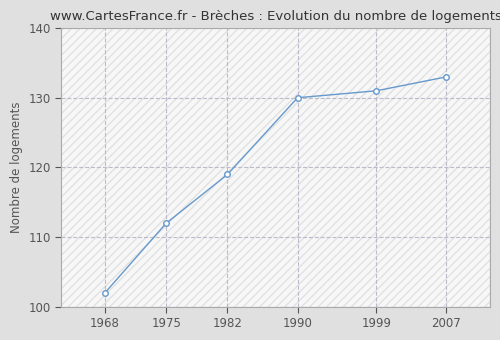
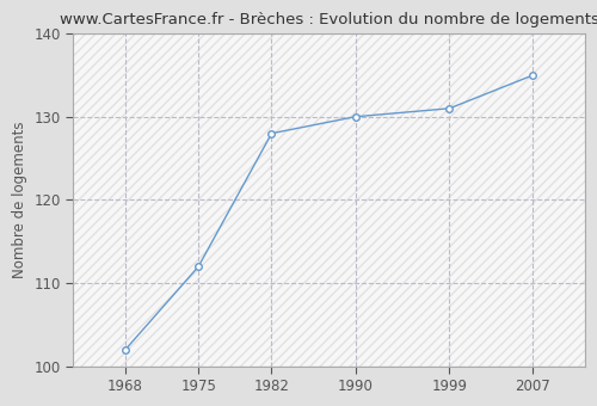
1982: 119 -> 128
2007: 133 -> 135
